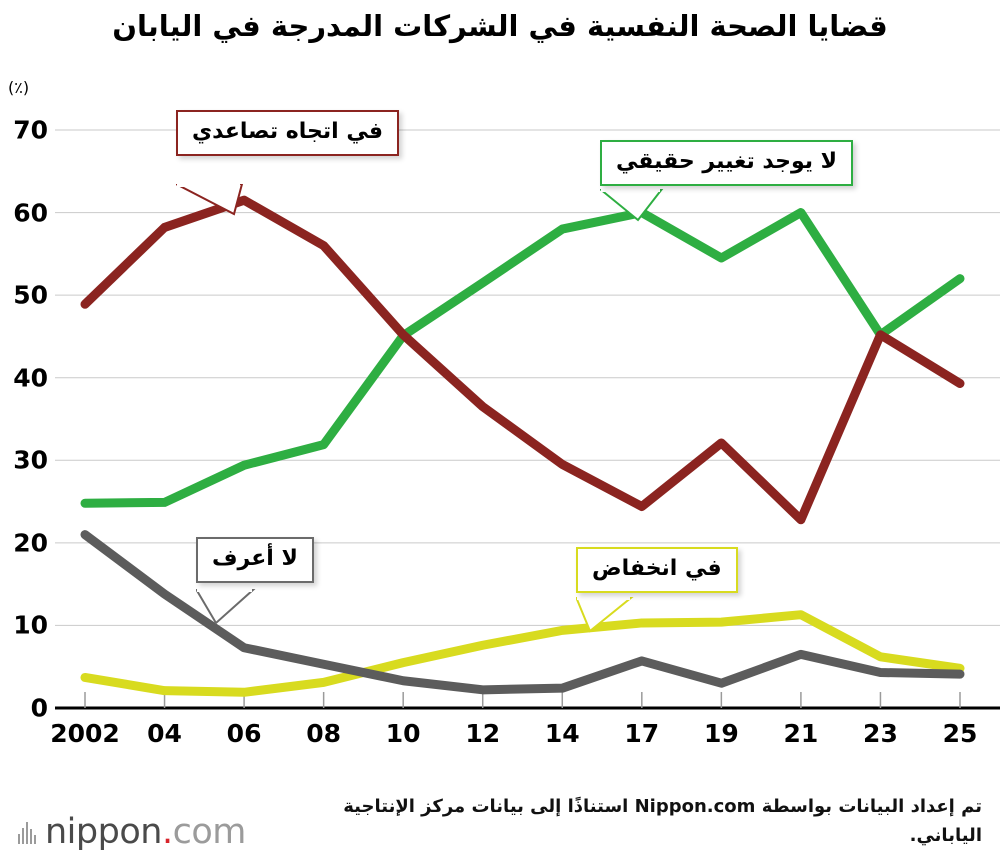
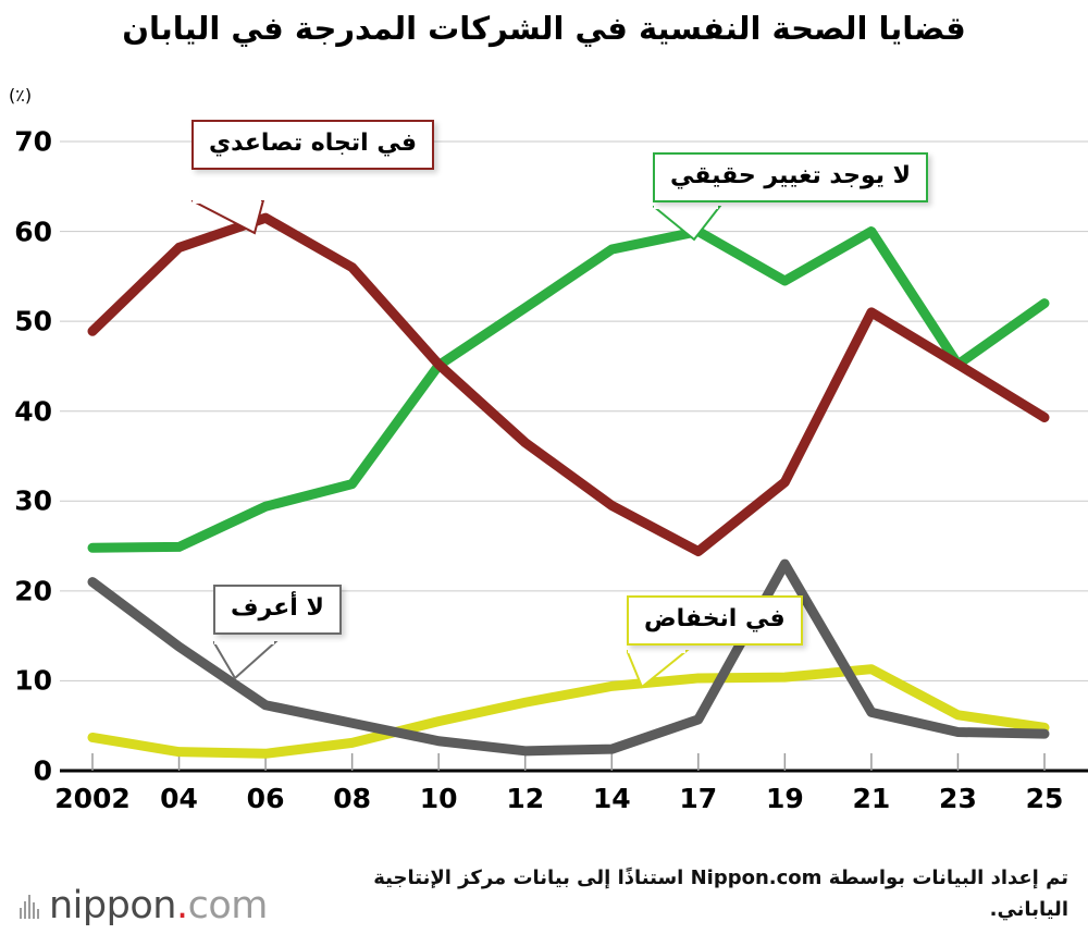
لا أعرف/19: 3 -> 23
في اتجاه تصاعدي/21: 23 -> 51
